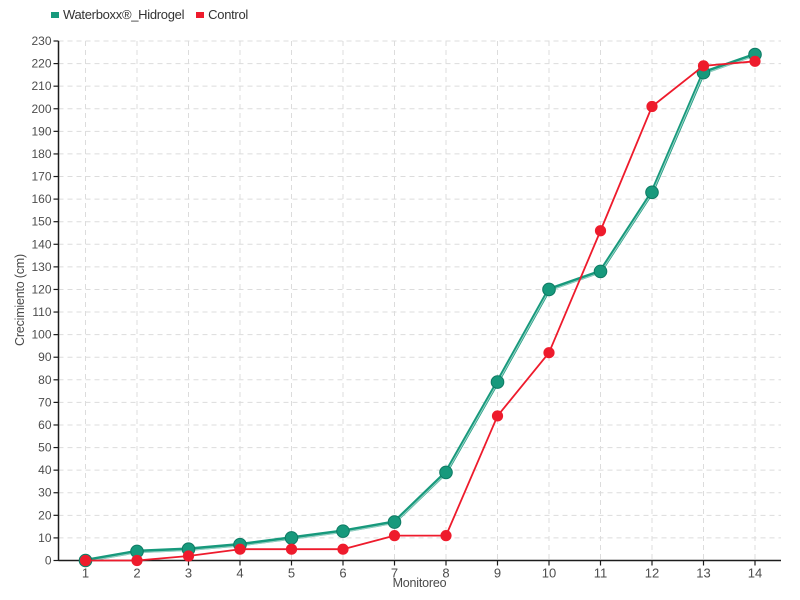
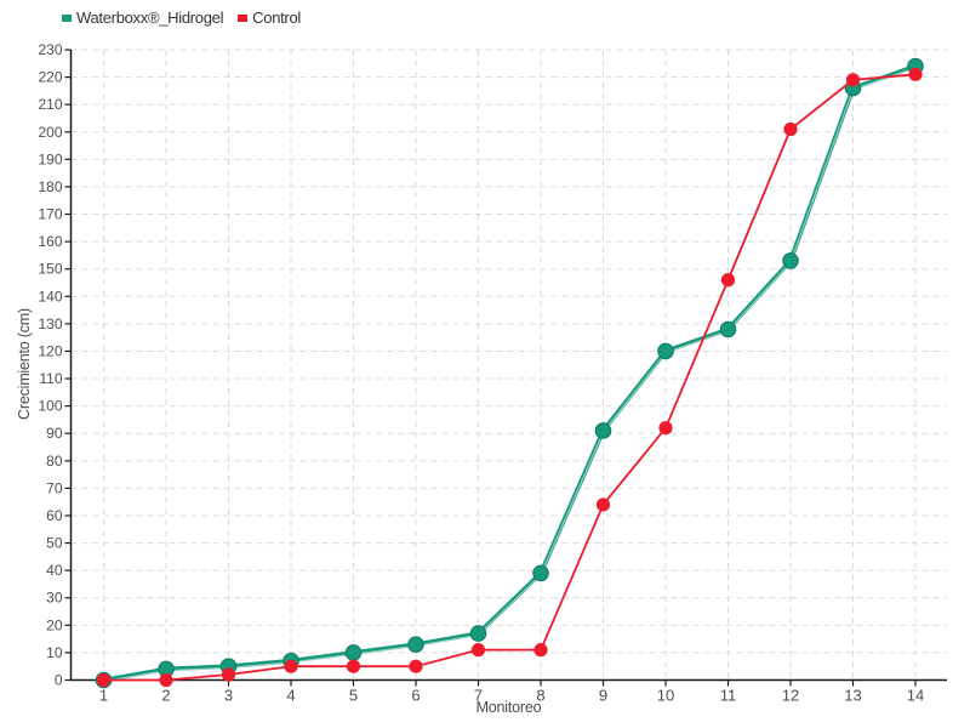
Waterboxx®_Hidrogel/9: 79 -> 91
Waterboxx®_Hidrogel/12: 163 -> 153
